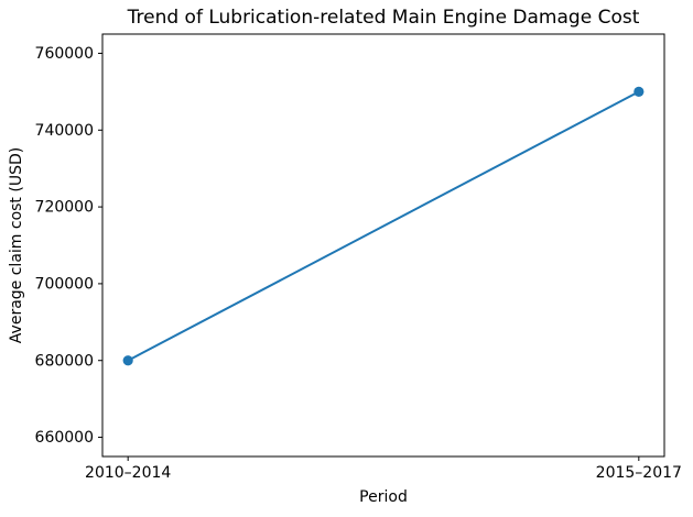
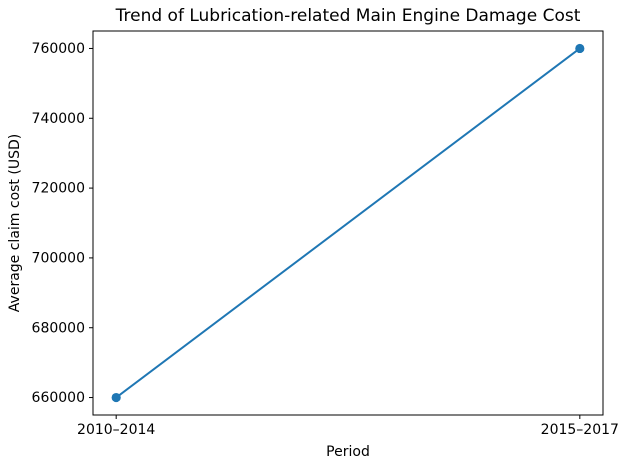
2010–2014: 680000 -> 660000
2015–2017: 750000 -> 760000
